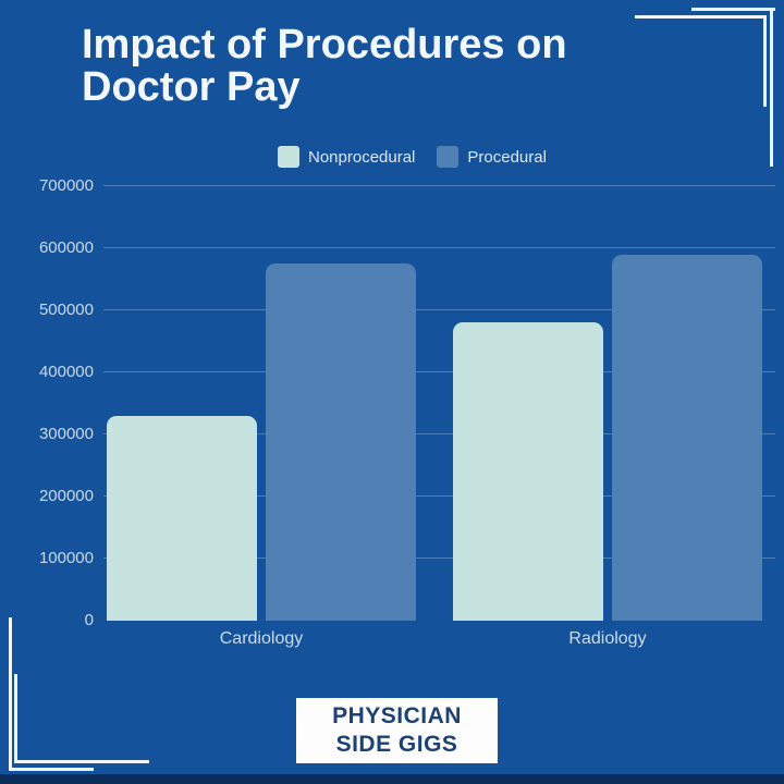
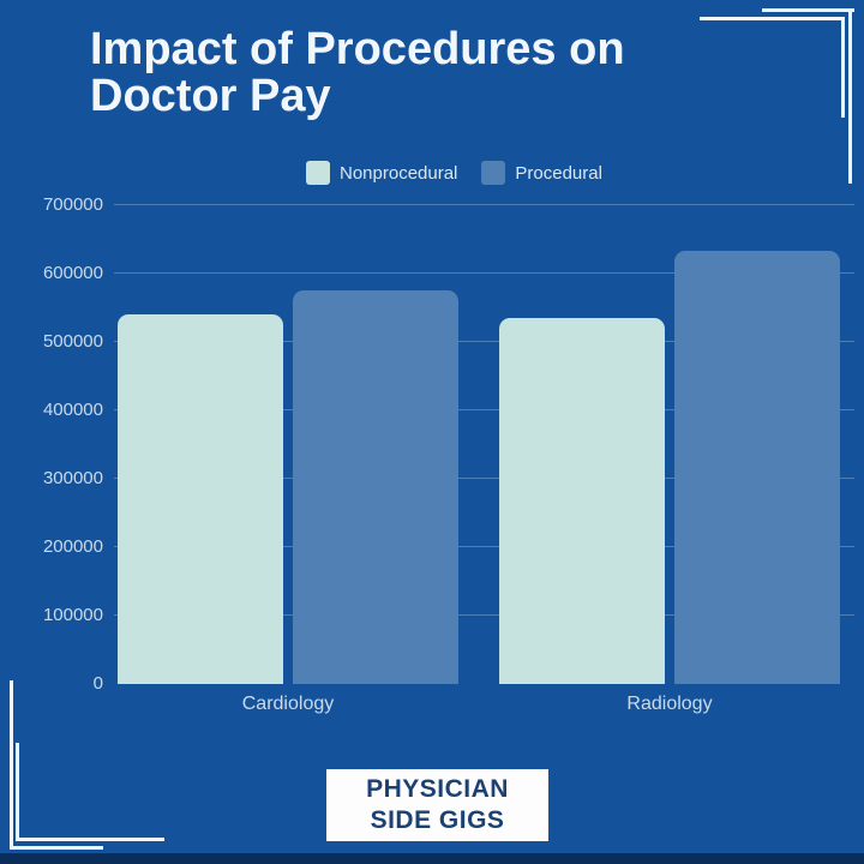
Nonprocedural/Cardiology: 330000 -> 540000
Nonprocedural/Radiology: 480000 -> 540000
Procedural/Radiology: 590000 -> 630000
